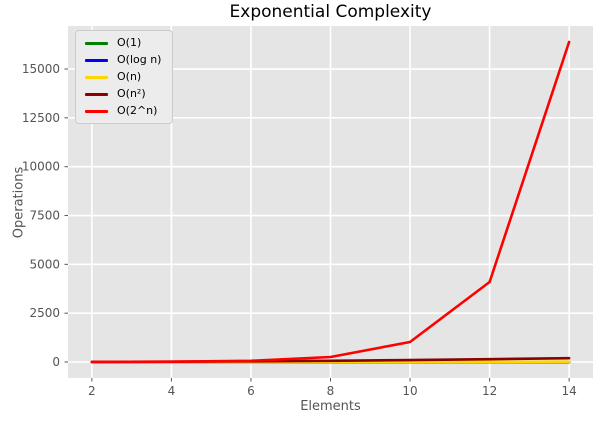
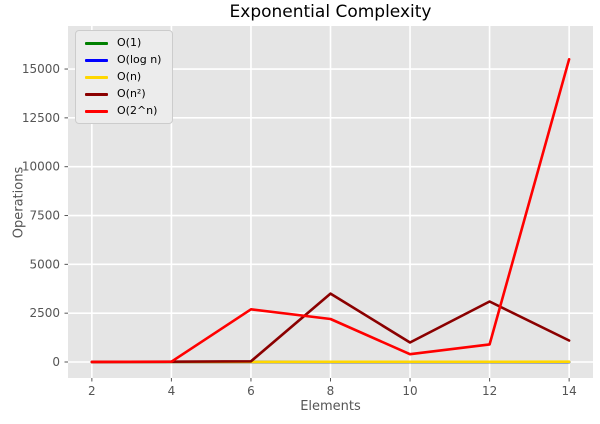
O(2^n)/6: 100 -> 2700
O(n²)/8: 100 -> 3500
O(2^n)/8: 300 -> 2200
O(n²)/10: 100 -> 1000
O(2^n)/10: 1000 -> 400
O(n²)/12: 100 -> 3100
O(2^n)/12: 4100 -> 900
O(n²)/14: 200 -> 1100
O(2^n)/14: 16400 -> 15500
